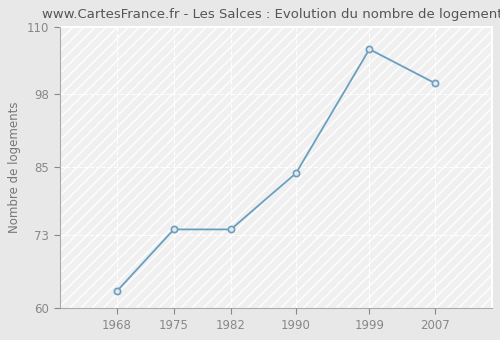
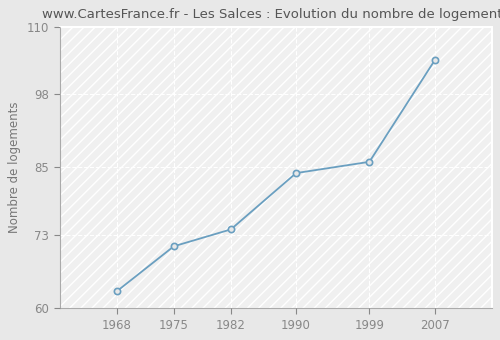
1975: 74 -> 71
1999: 106 -> 86
2007: 100 -> 104
